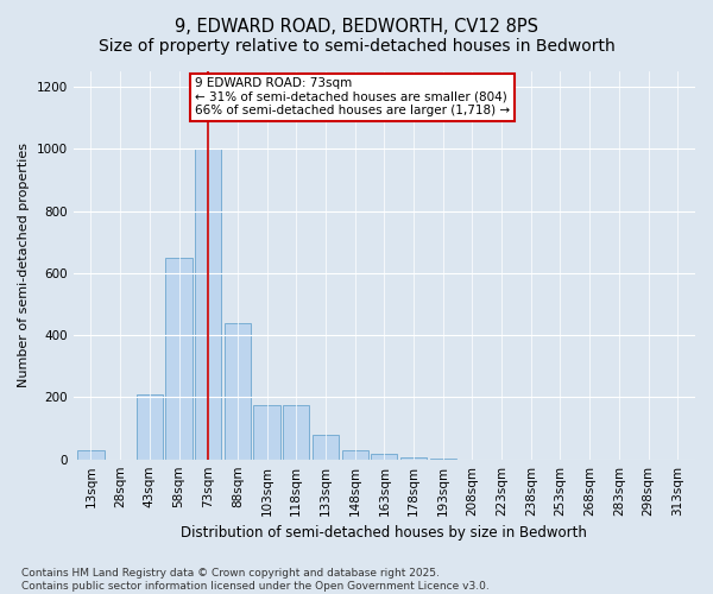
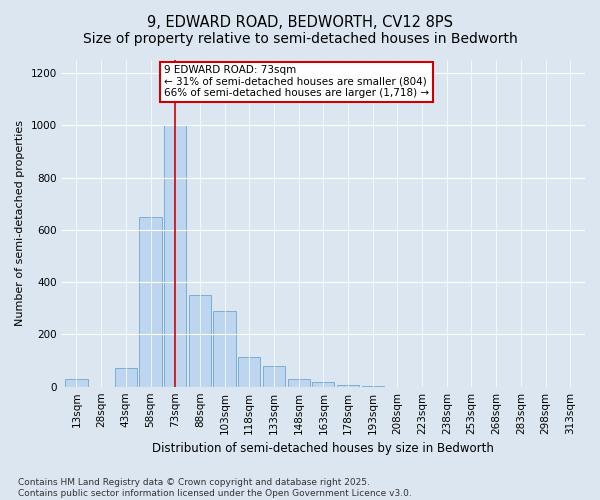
43sqm: 210 -> 70
88sqm: 440 -> 350
103sqm: 175 -> 290
118sqm: 175 -> 115
